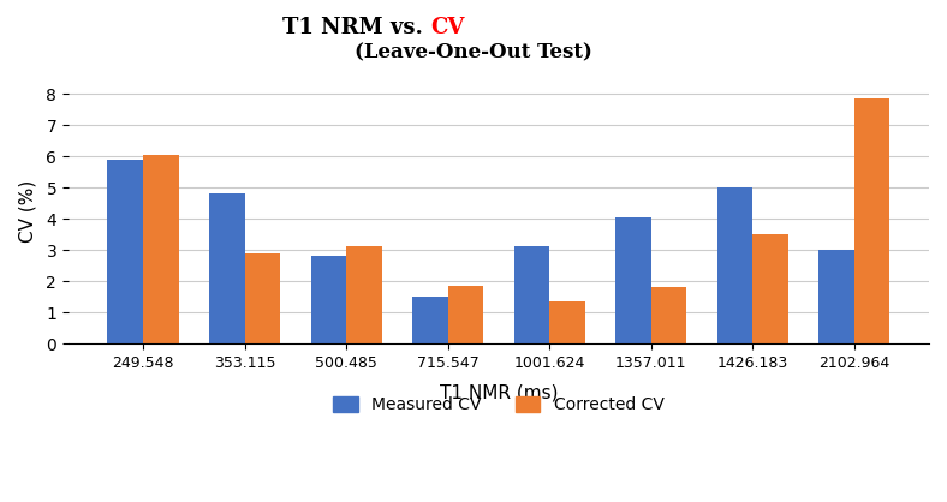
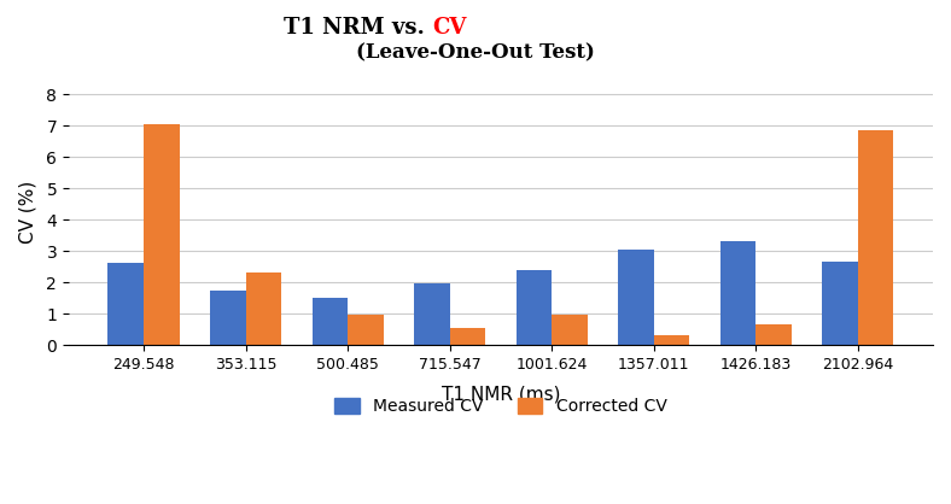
Measured CV/249.548: 5.90 -> 2.60
Corrected CV/249.548: 6.05 -> 7.05
Measured CV/353.115: 4.80 -> 1.75
Corrected CV/353.115: 2.90 -> 2.30
Measured CV/500.485: 2.80 -> 1.50
Corrected CV/500.485: 3.10 -> 0.97
Measured CV/715.547: 1.50 -> 1.95
Corrected CV/715.547: 1.85 -> 0.55
Measured CV/1001.624: 3.10 -> 2.40
Corrected CV/1001.624: 1.35 -> 0.97
Measured CV/1357.011: 4.05 -> 3.05
Corrected CV/1357.011: 1.80 -> 0.30
Measured CV/1426.183: 5.00 -> 3.30
Corrected CV/1426.183: 3.50 -> 0.65
Measured CV/2102.964: 3.00 -> 2.65
Corrected CV/2102.964: 7.85 -> 6.85
